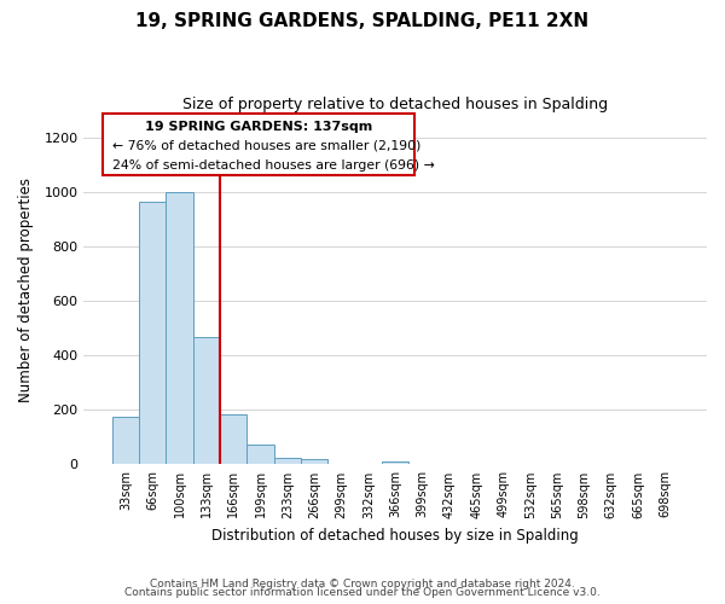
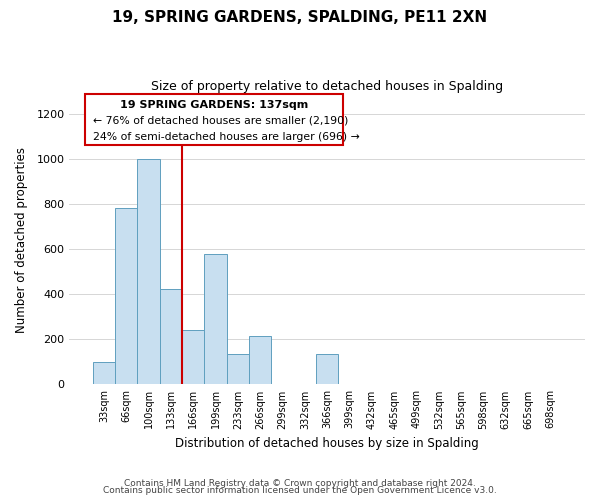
33sqm: 175 -> 100
66sqm: 965 -> 780
133sqm: 465 -> 425
166sqm: 185 -> 240
199sqm: 75 -> 580
233sqm: 22 -> 135
266sqm: 18 -> 215
366sqm: 12 -> 135
